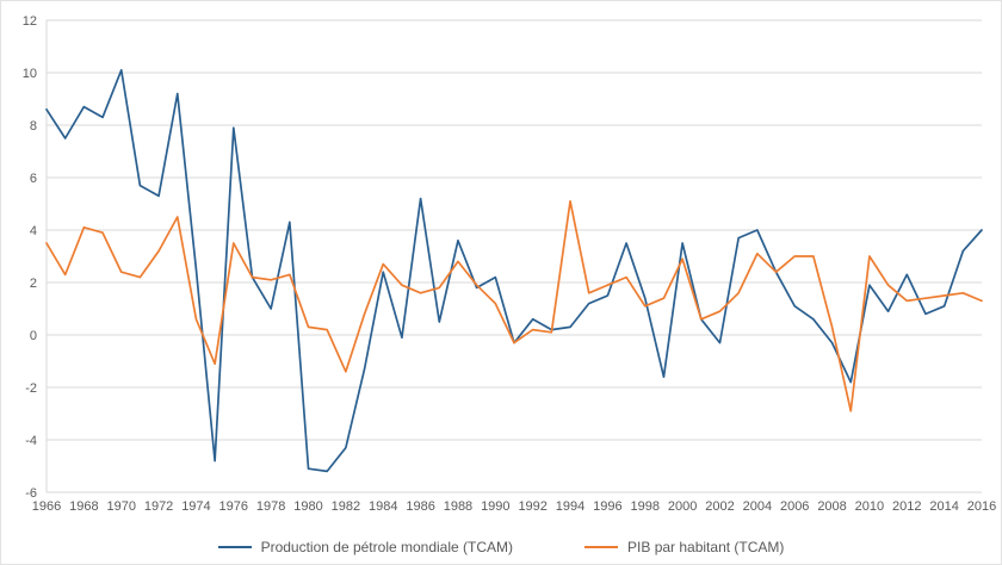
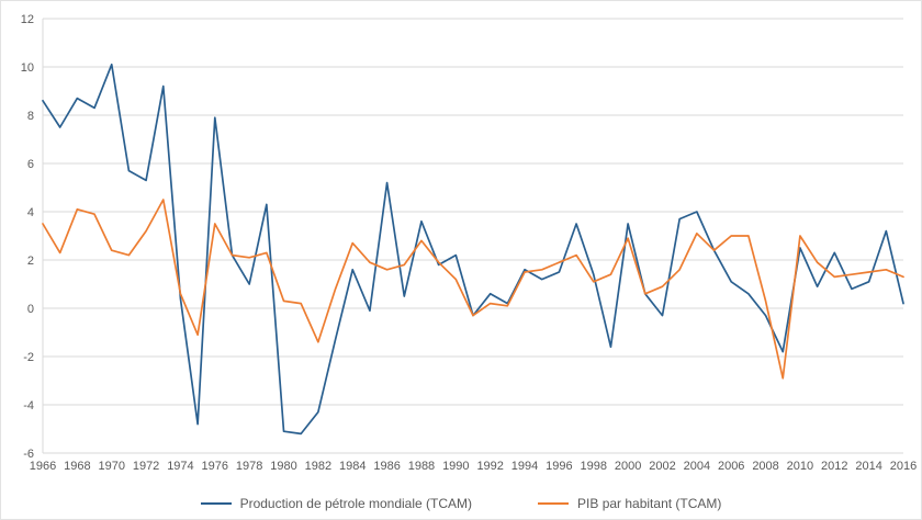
Production de pétrole mondiale (TCAM)/1974: 2.5 -> 0.4
Production de pétrole mondiale (TCAM)/1984: 2.4 -> 1.6
Production de pétrole mondiale (TCAM)/1994: 0.3 -> 1.6
PIB par habitant (TCAM)/1994: 5.1 -> 1.5
Production de pétrole mondiale (TCAM)/2010: 1.9 -> 2.5
Production de pétrole mondiale (TCAM)/2016: 4.0 -> 0.2
